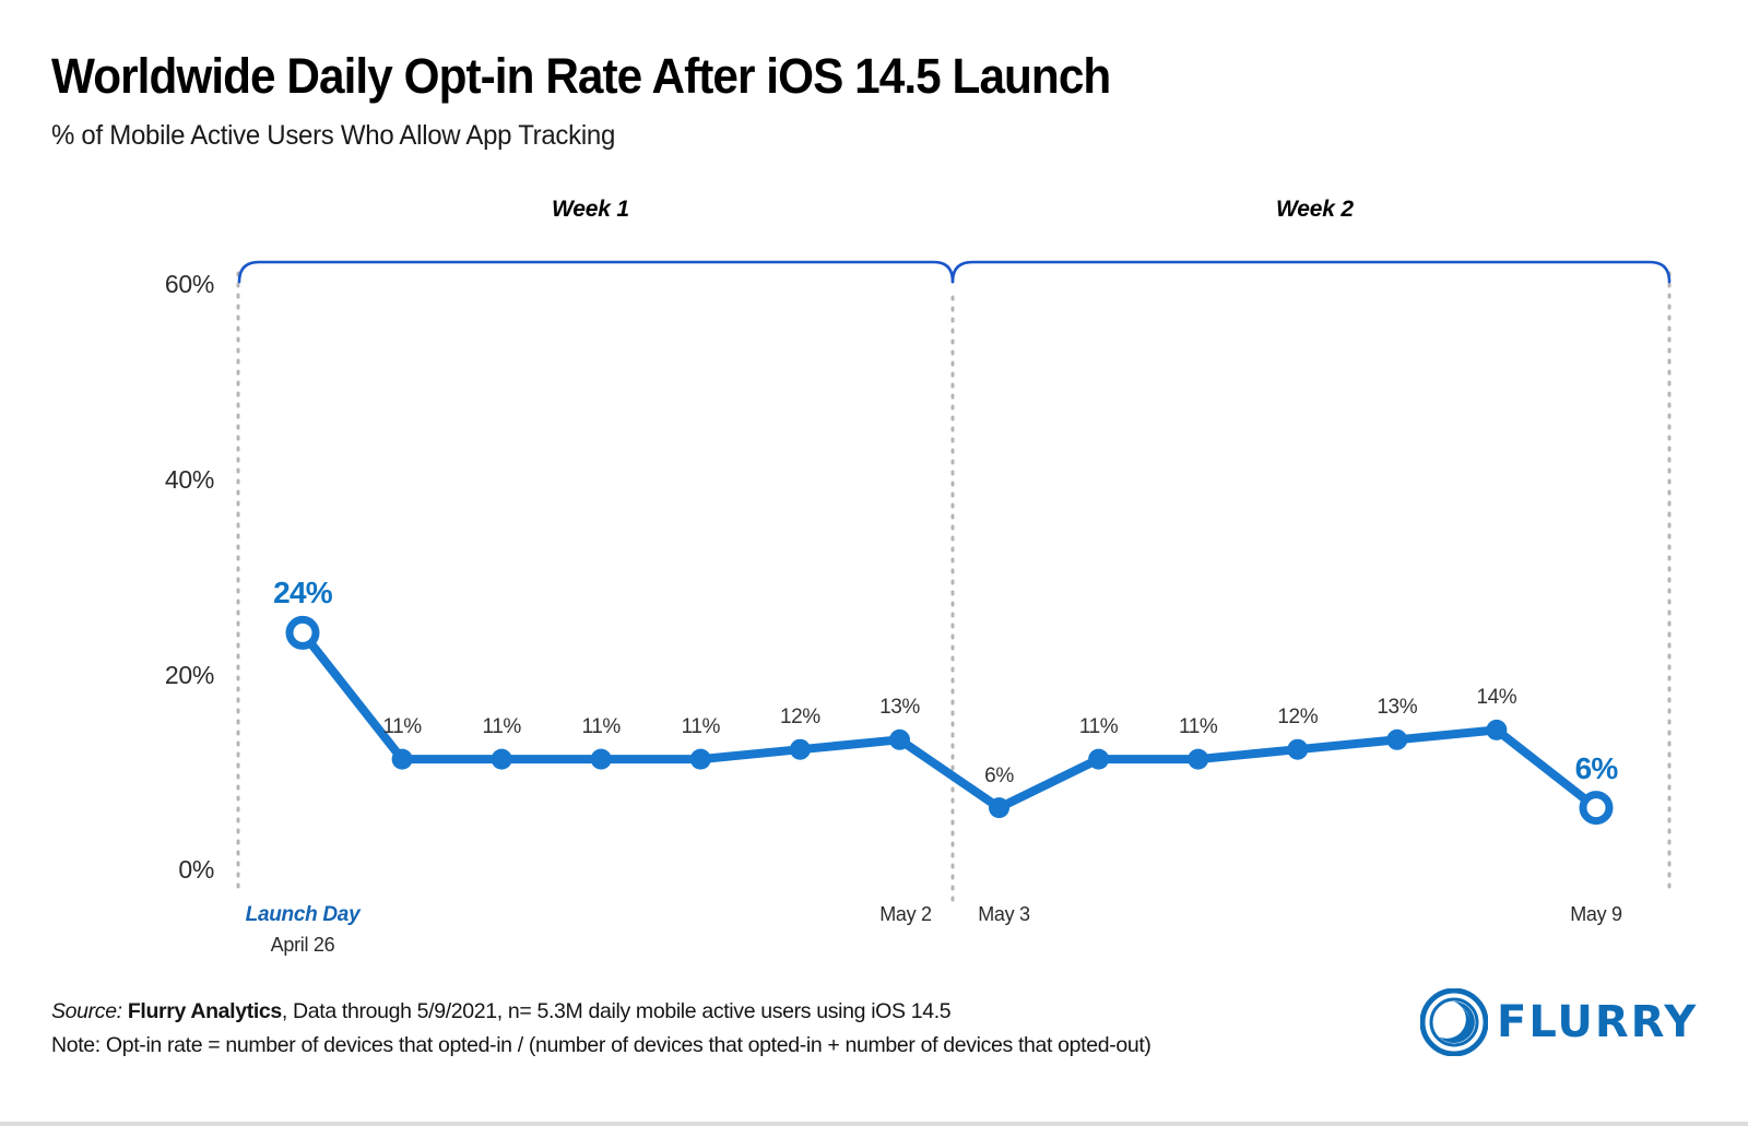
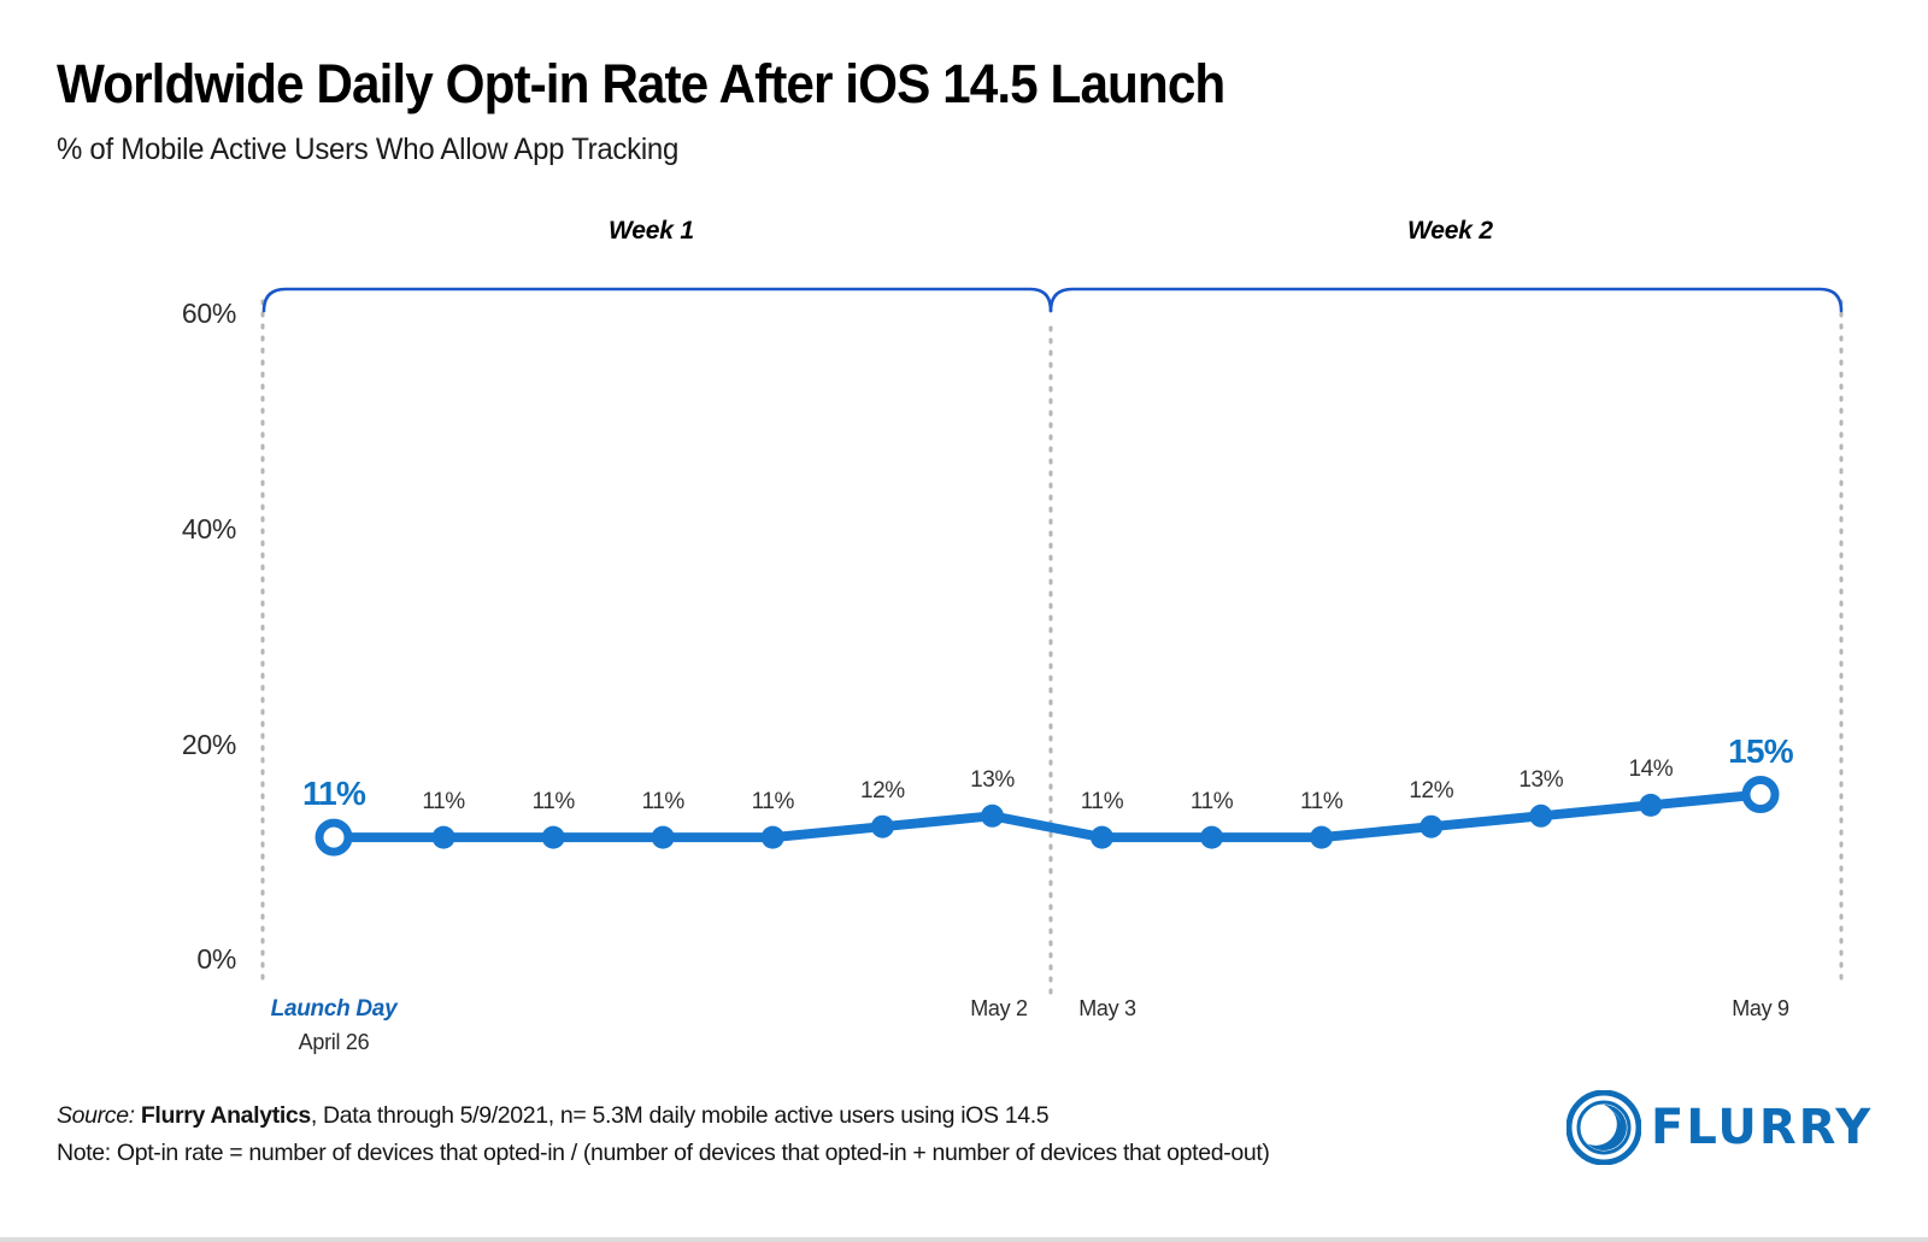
April 26: 24% -> 11%
May 3: 6% -> 11%
May 9: 6% -> 15%
